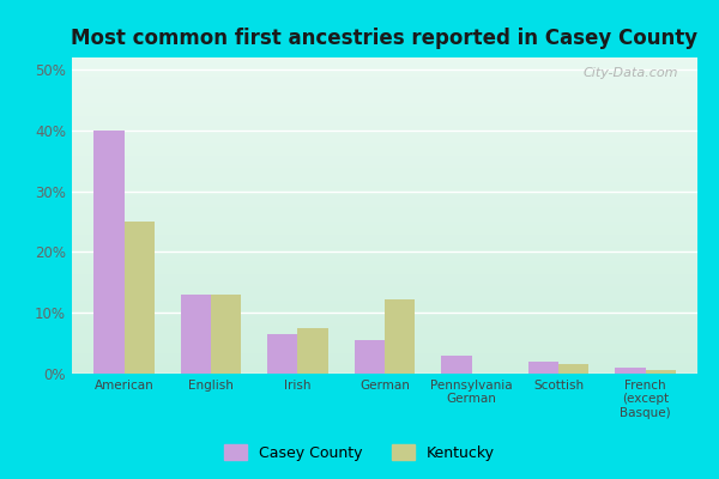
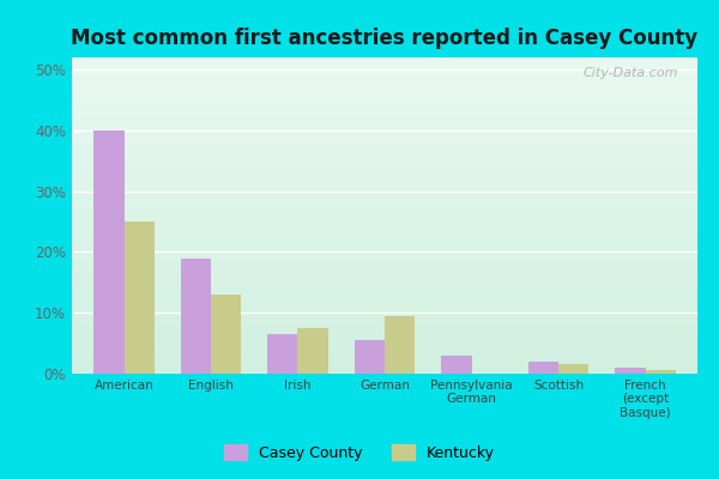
Casey County/English: 13.0% -> 19.0%
Kentucky/German: 12.2% -> 9.5%
